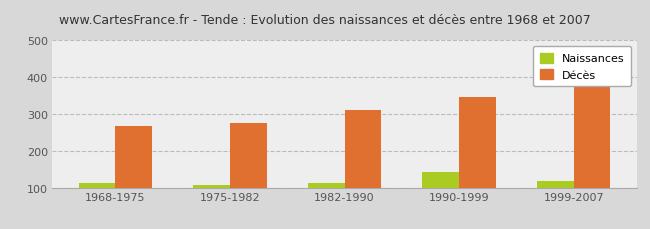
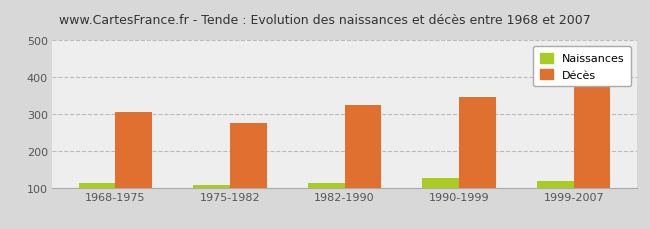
Décès/1968-1975: 268 -> 305
Décès/1982-1990: 311 -> 325
Naissances/1990-1999: 142 -> 125
